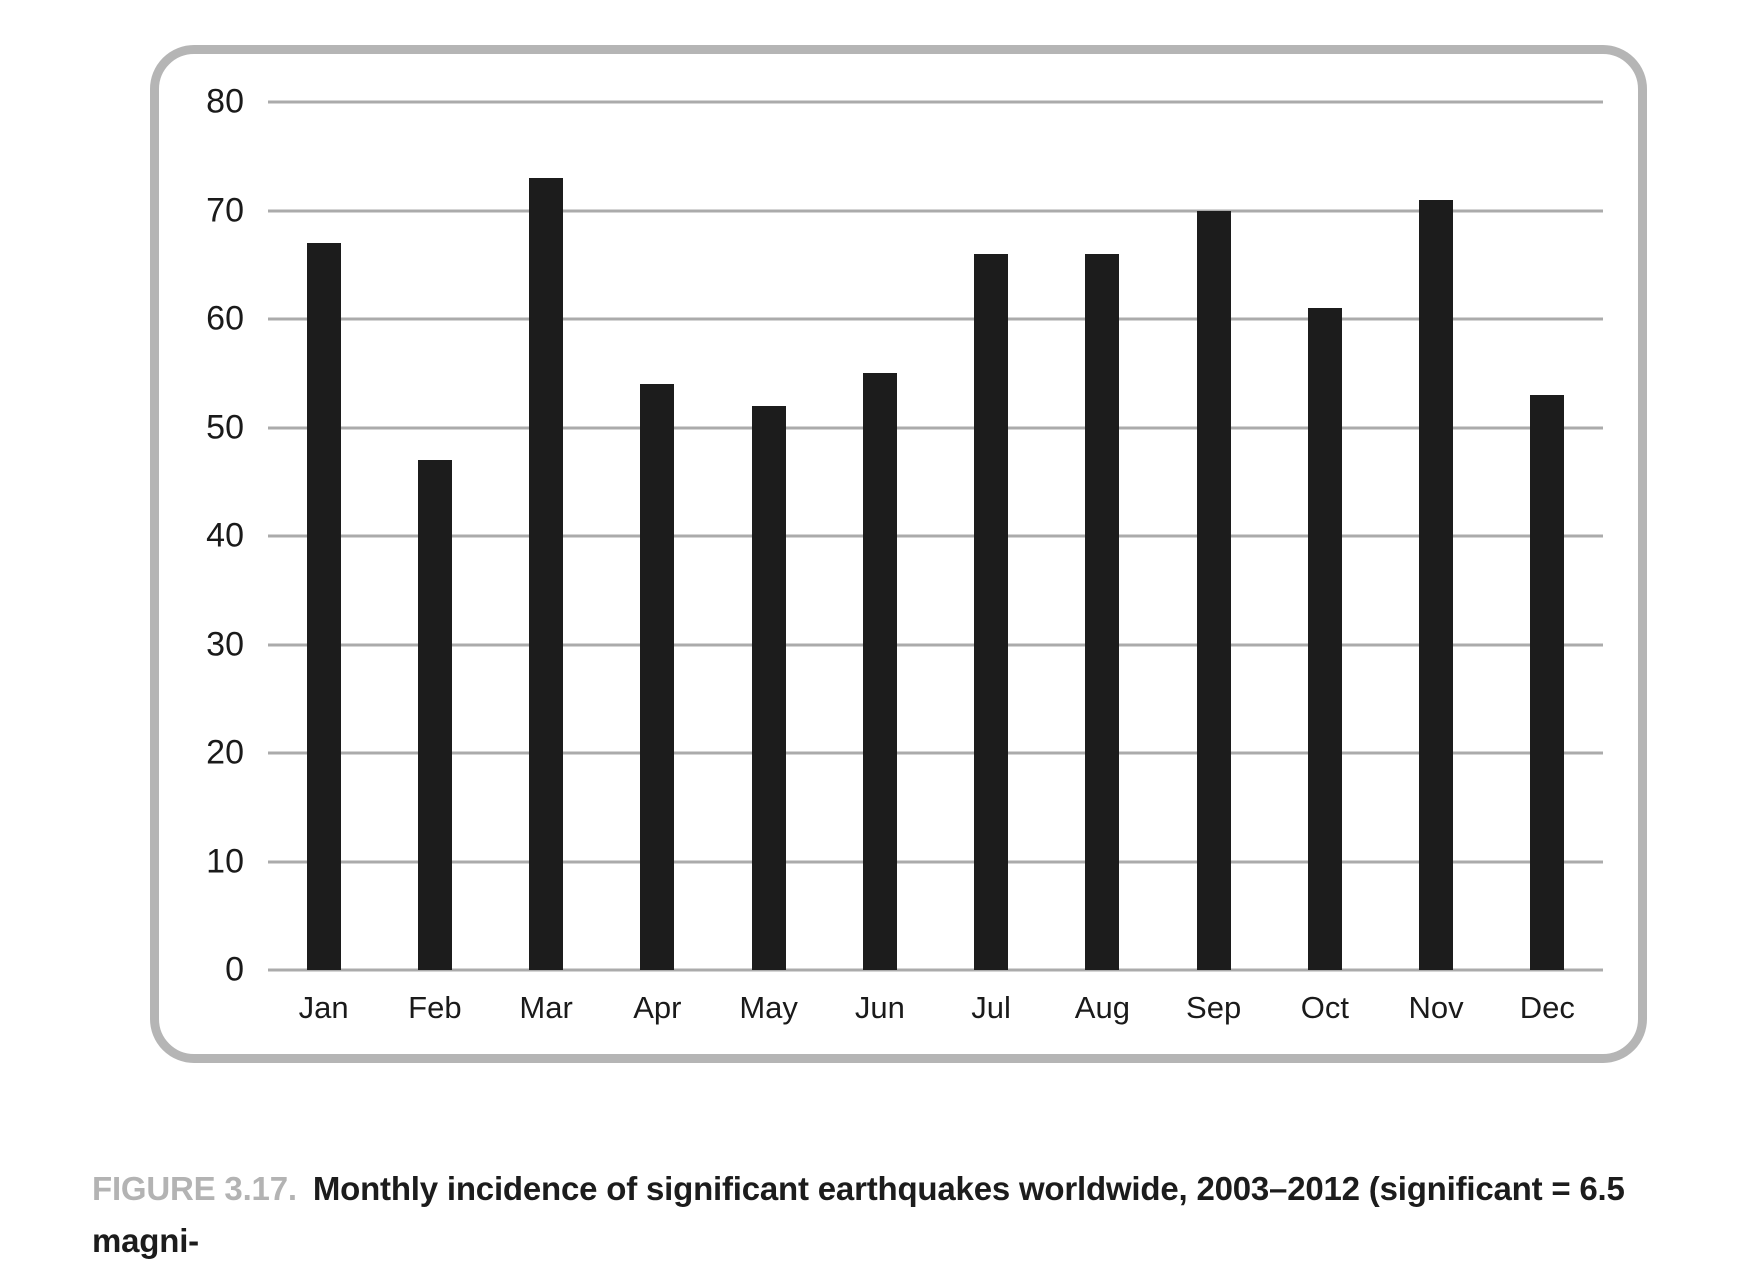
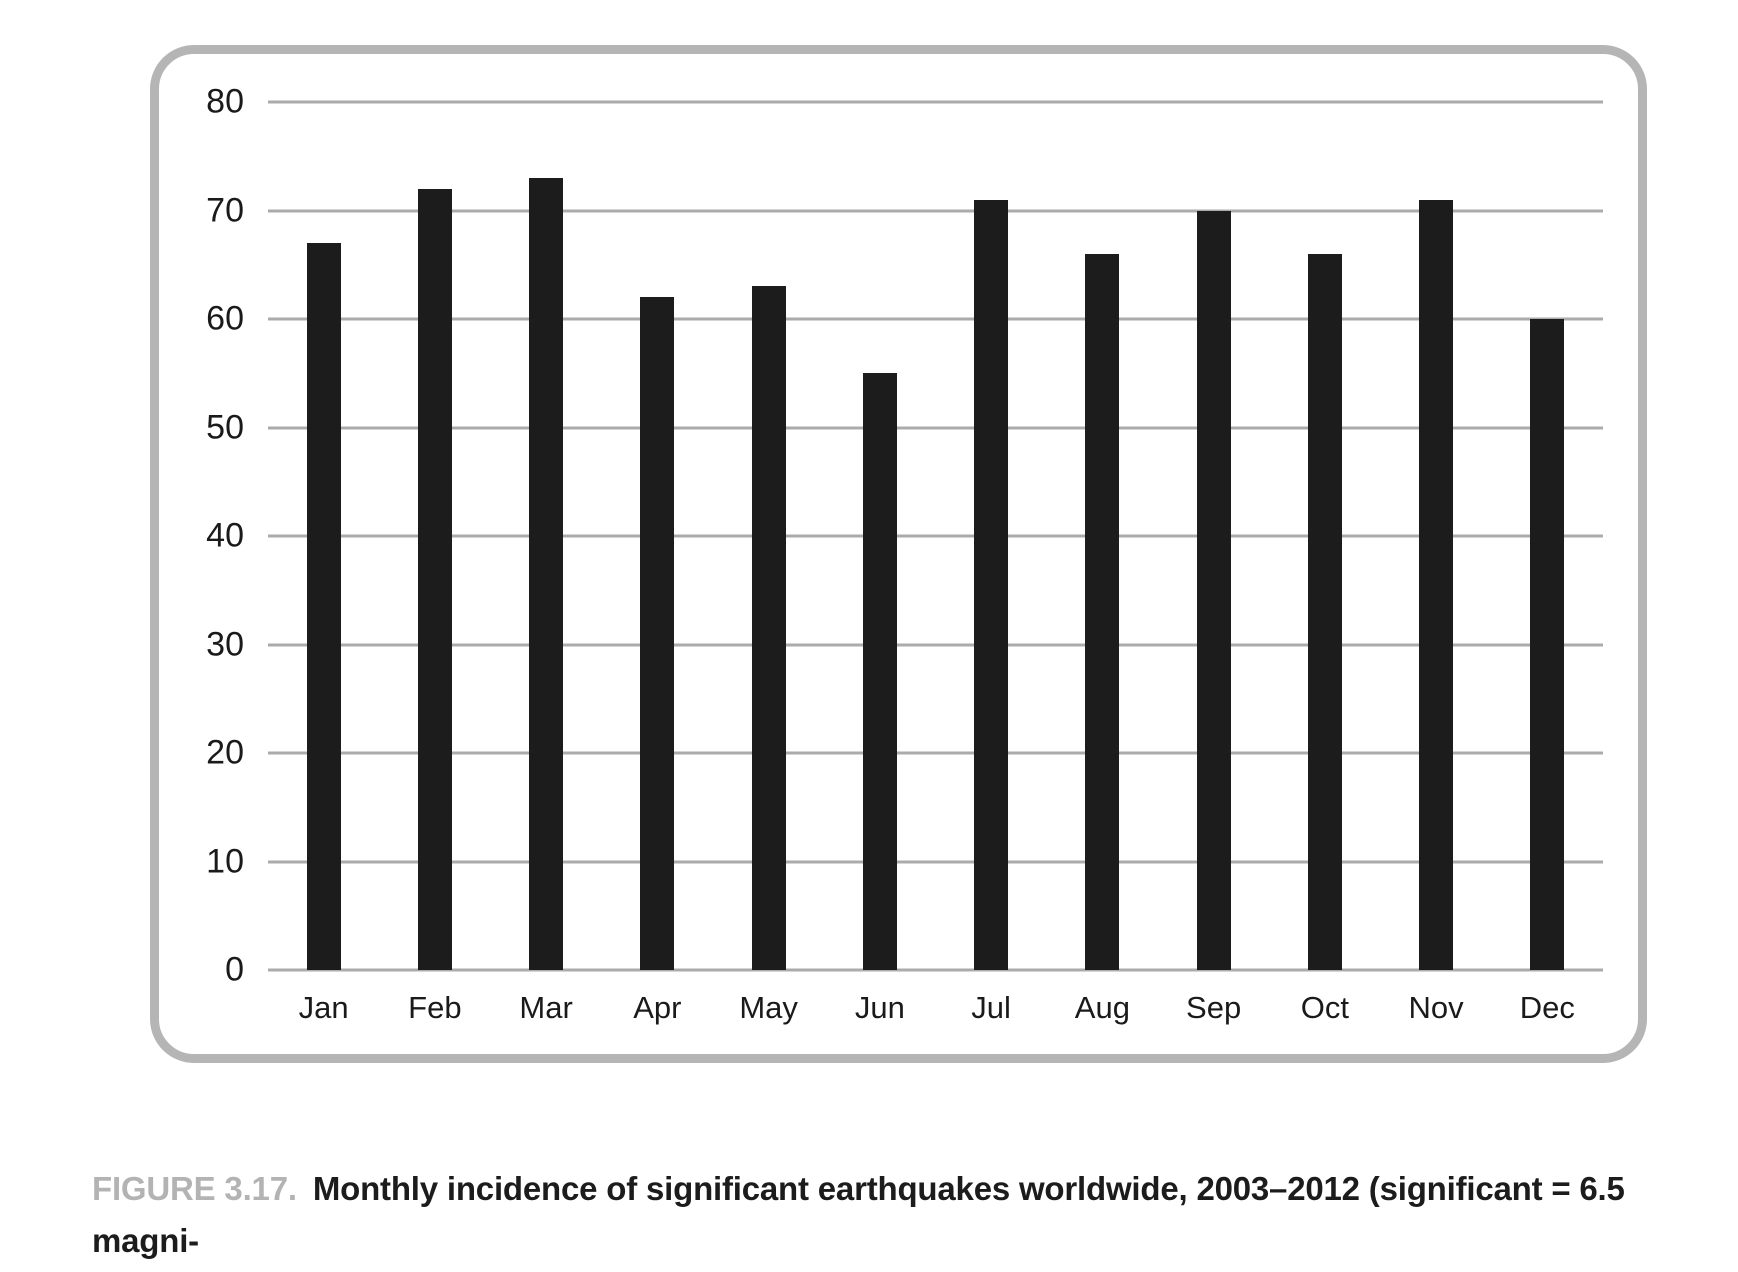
Feb: 47 -> 72
Apr: 54 -> 62
May: 52 -> 63
Jul: 66 -> 71
Oct: 61 -> 66
Dec: 53 -> 60
